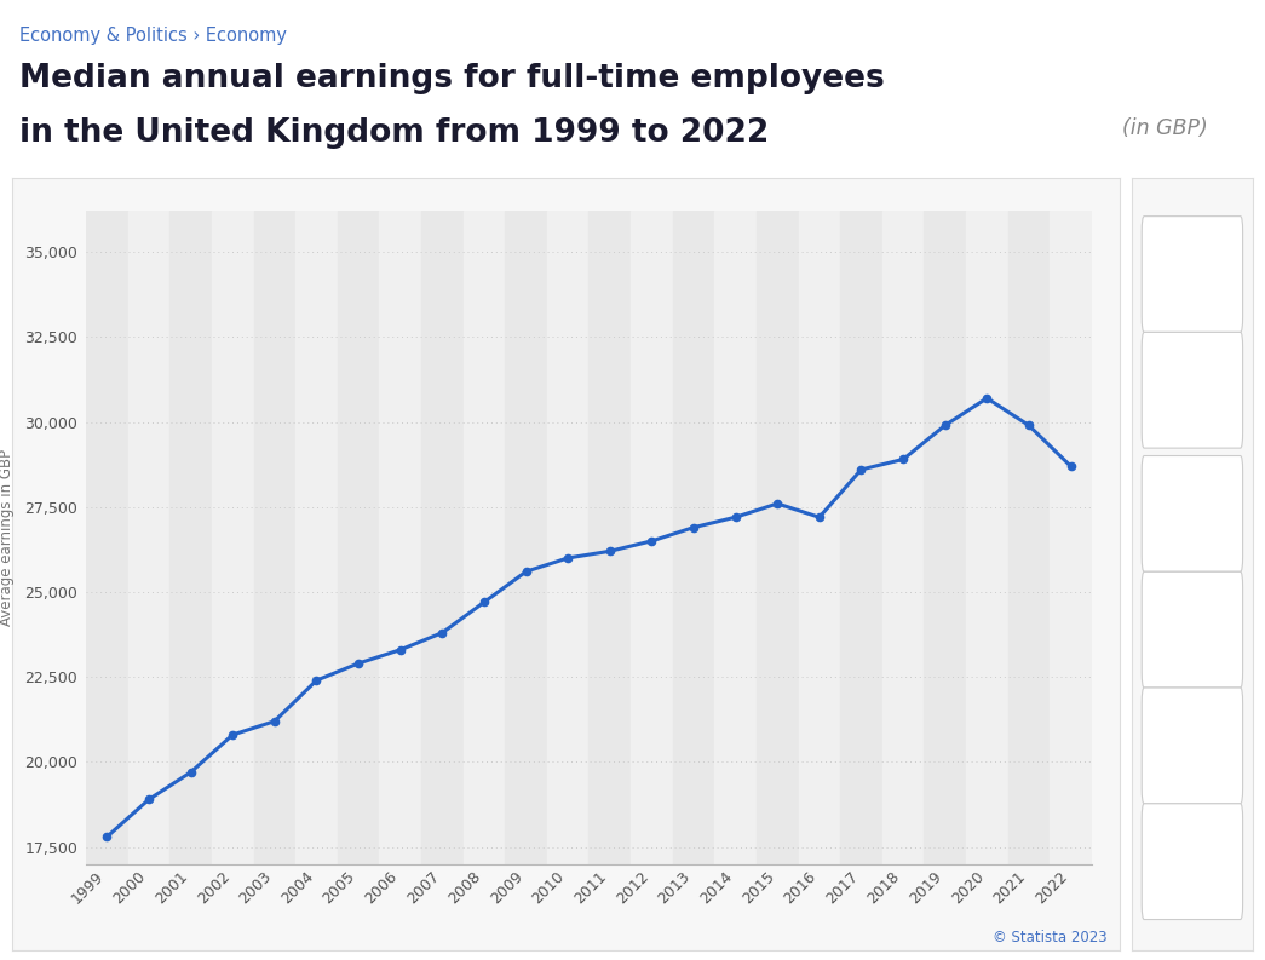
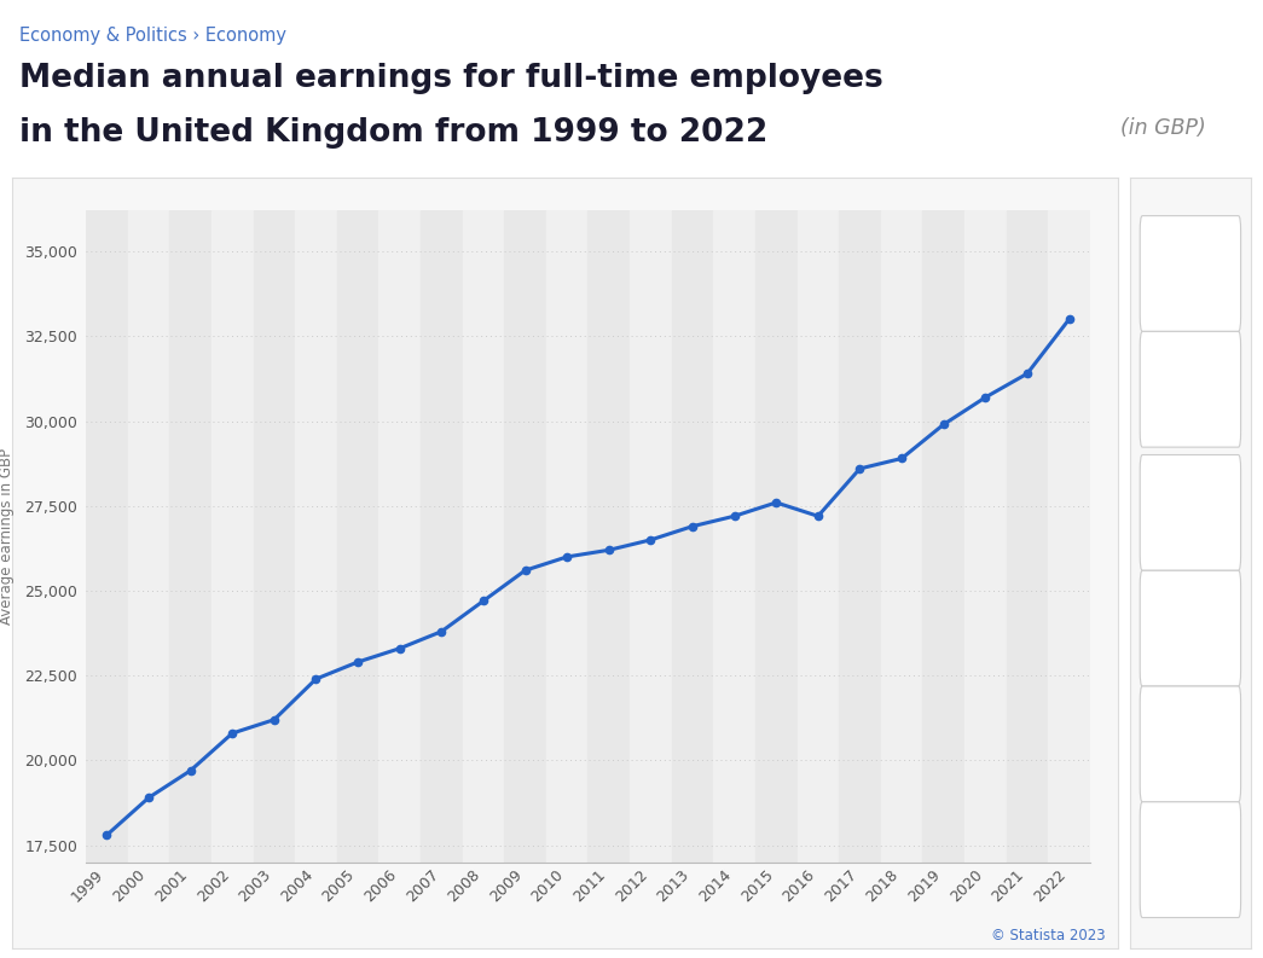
2021: 29,900 -> 31,400
2022: 28,700 -> 33,000
